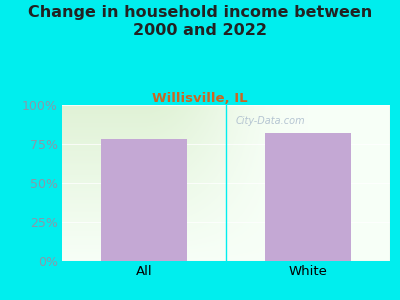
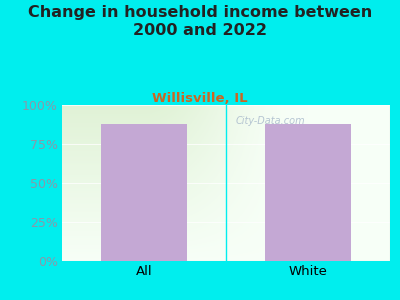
All: 78% -> 88%
White: 82% -> 88%
